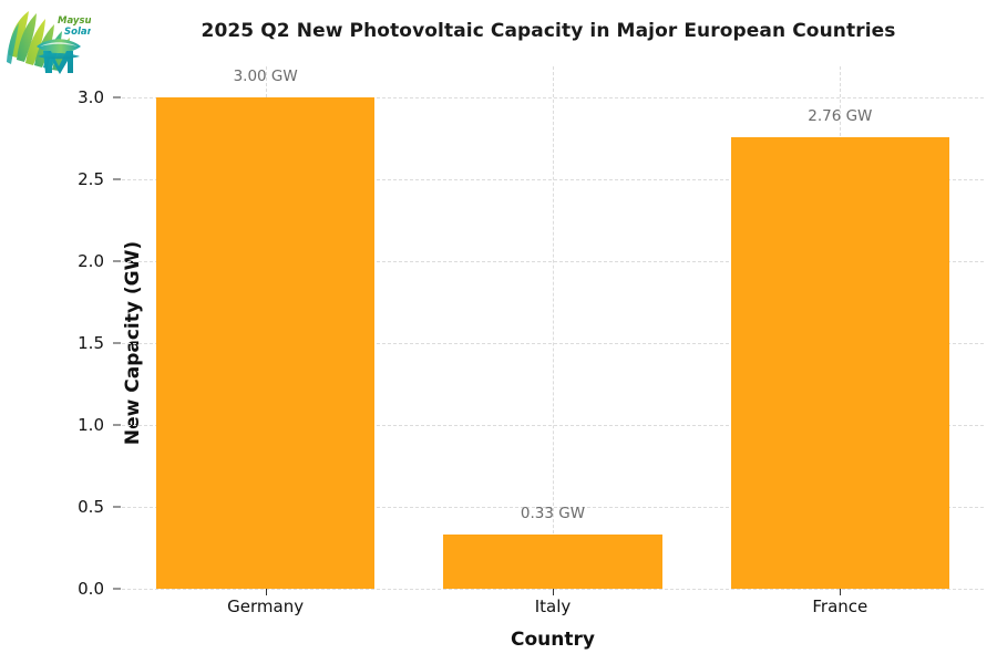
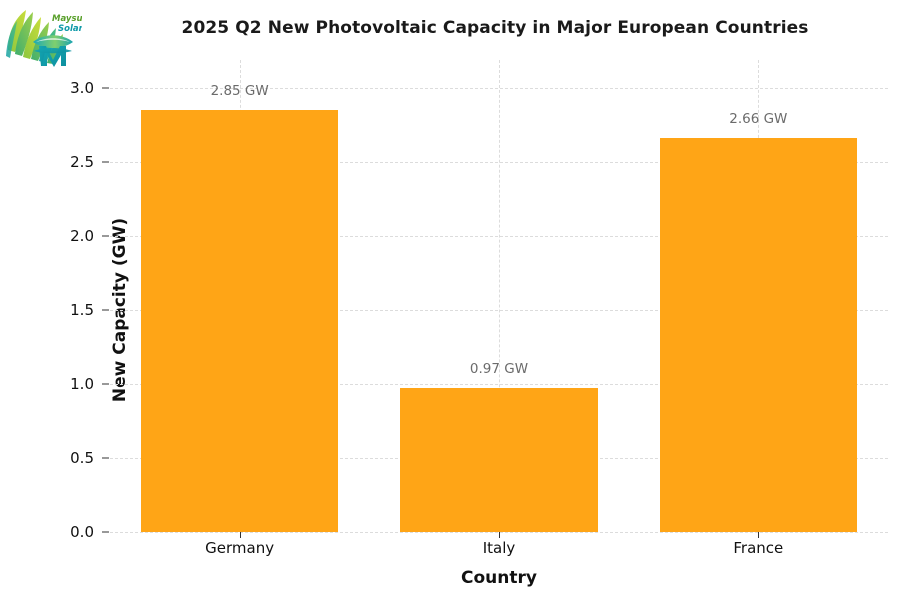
Germany: 3.00 -> 2.85
Italy: 0.33 -> 0.97
France: 2.76 -> 2.66
